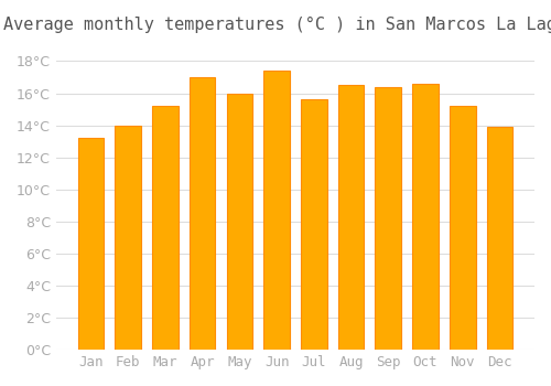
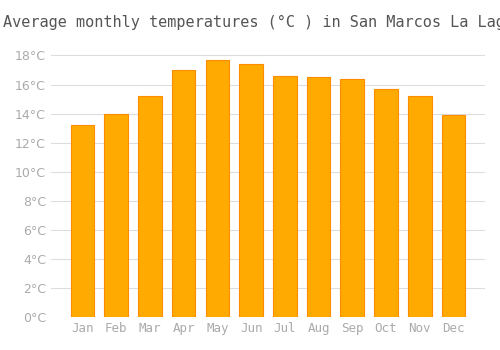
May: 16.0°C -> 17.7°C
Jul: 15.6°C -> 16.6°C
Oct: 16.6°C -> 15.7°C
